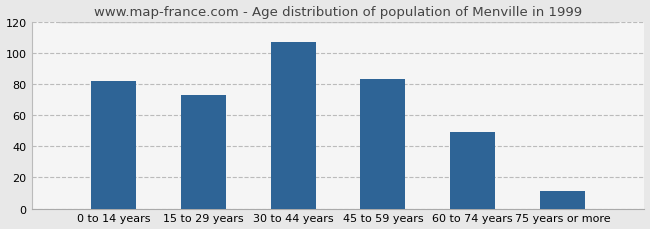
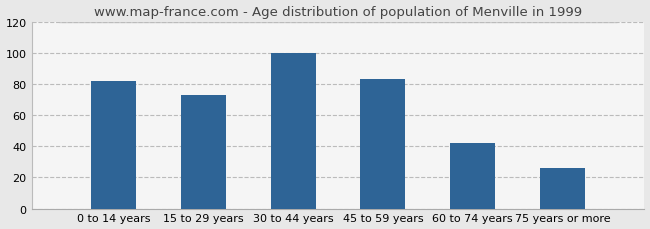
30 to 44 years: 107 -> 100
60 to 74 years: 49 -> 42
75 years or more: 11 -> 26
